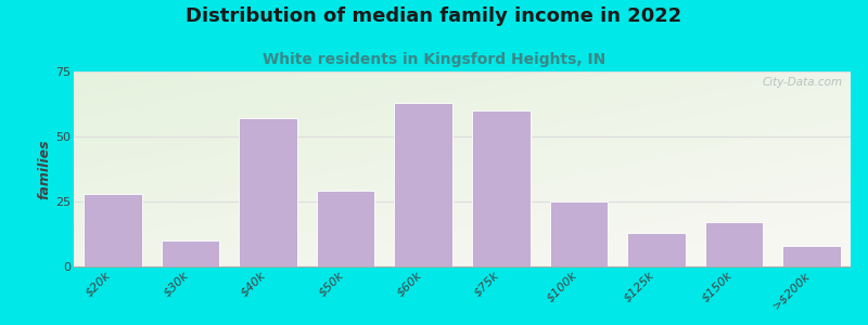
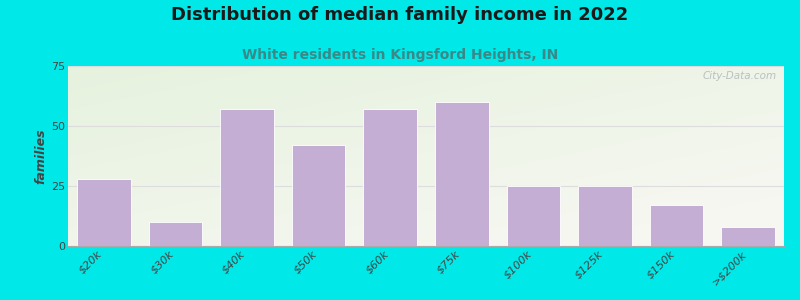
$50k: 29 -> 42
$60k: 63 -> 57
$125k: 13 -> 25
